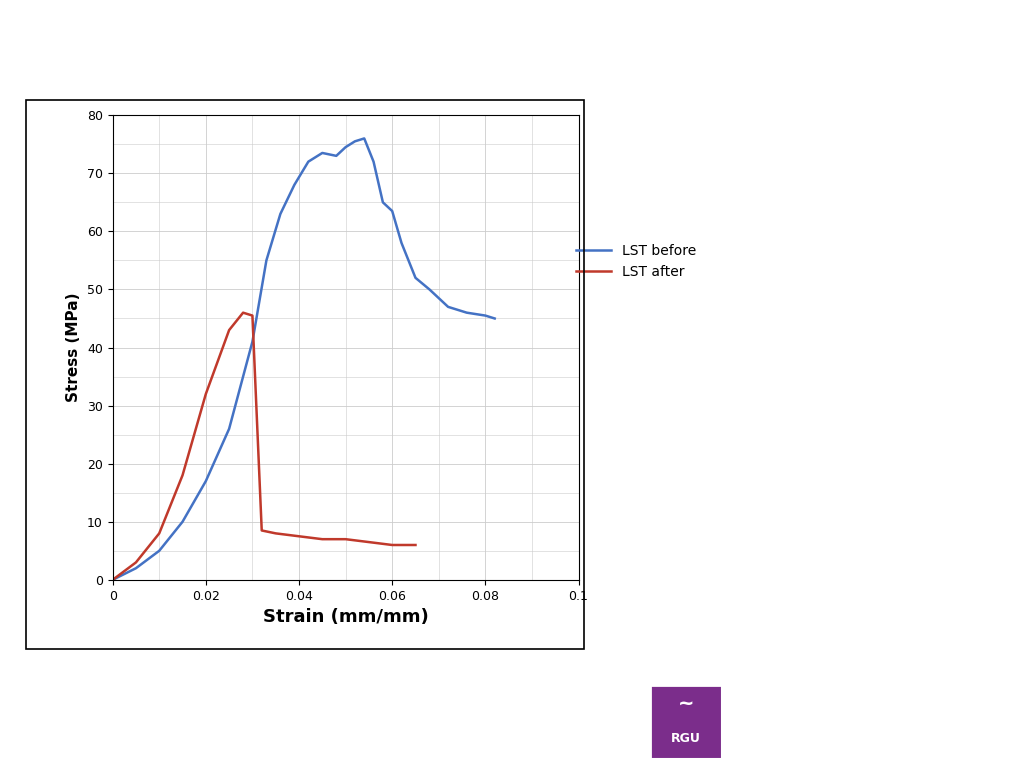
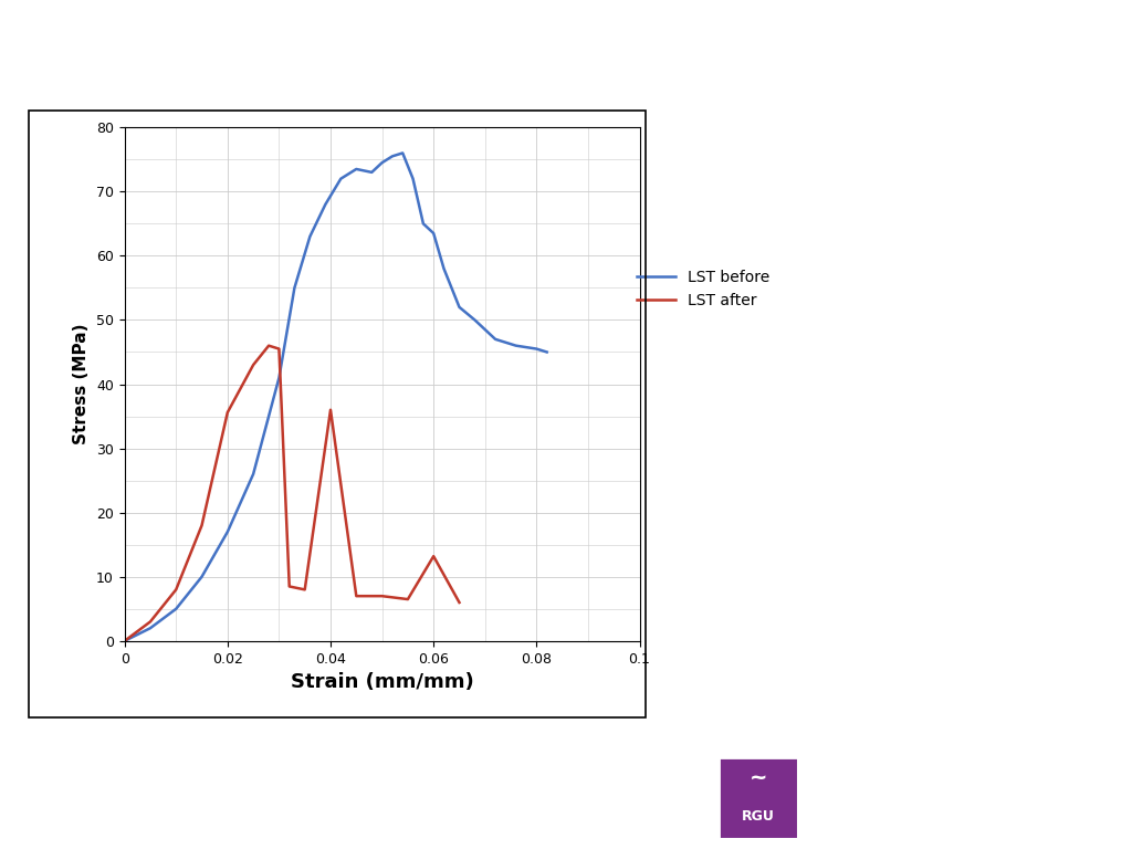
LST after/0.02: 32.0 -> 35.6
LST after/0.04: 7.5 -> 36.0
LST after/0.06: 6.0 -> 13.2
